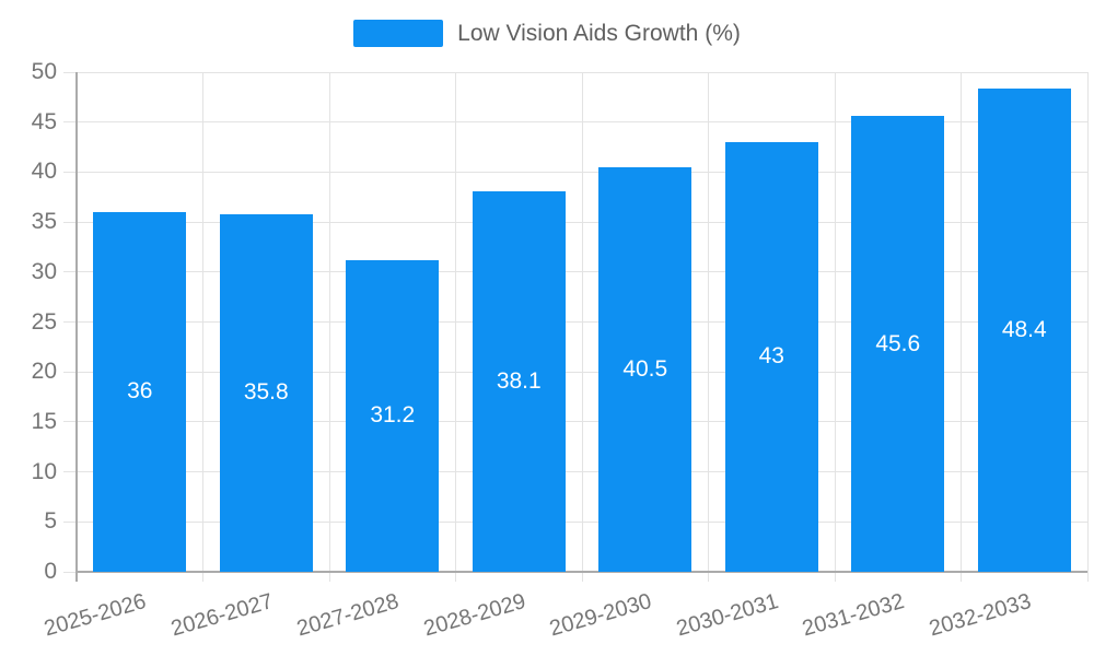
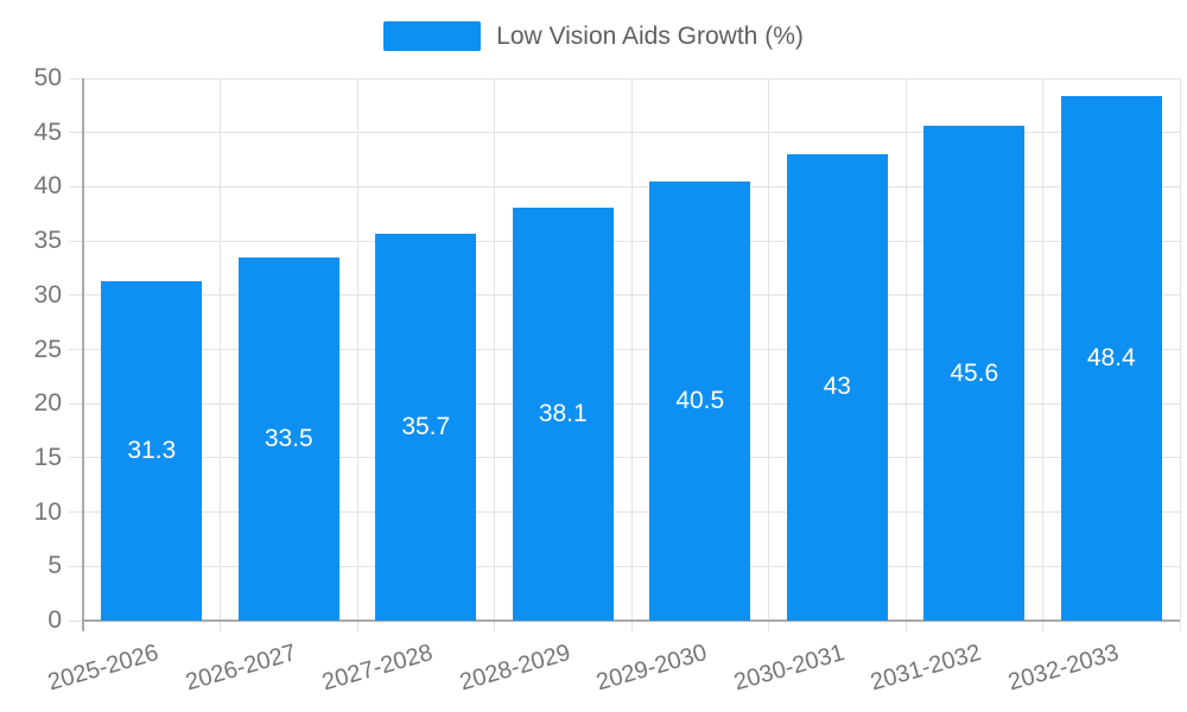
2025-2026: 36 -> 31.3
2026-2027: 35.8 -> 33.5
2027-2028: 31.2 -> 35.7
